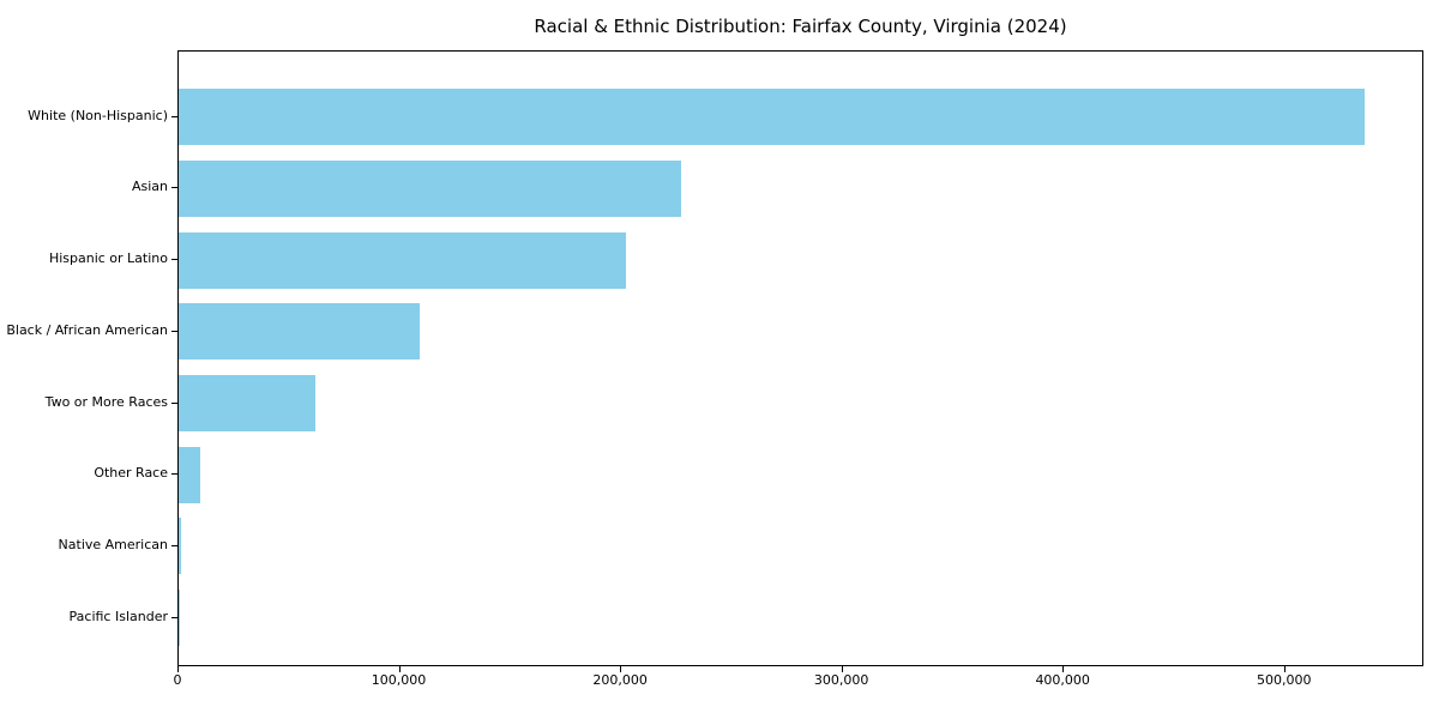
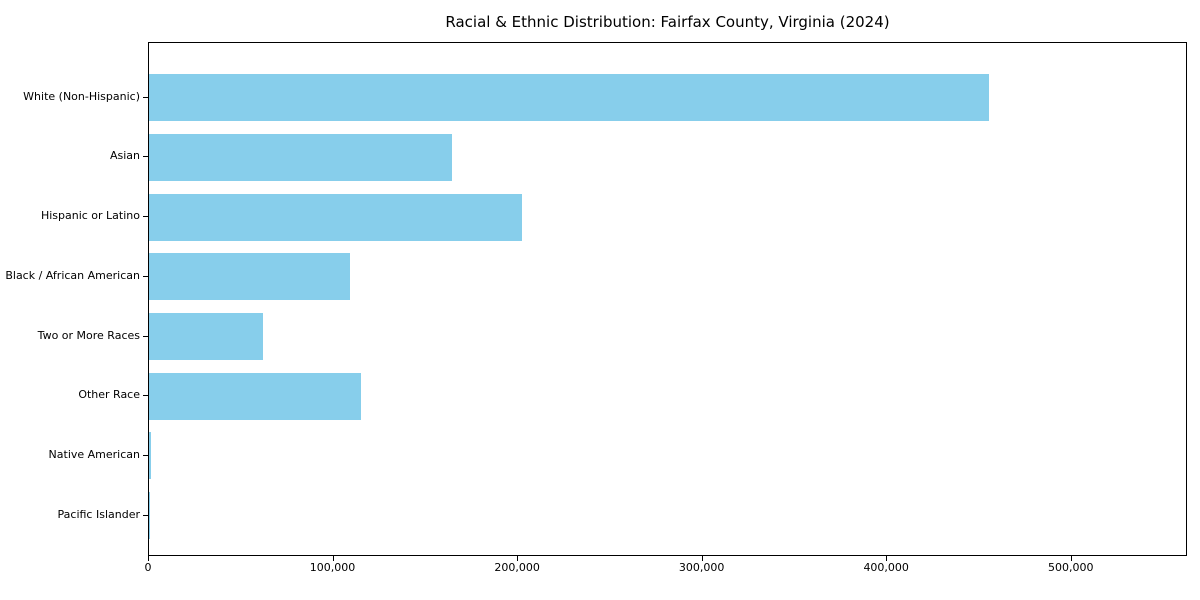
White (Non-Hispanic): 536000 -> 455000
Asian: 227000 -> 164000
Other Race: 10000 -> 115000
